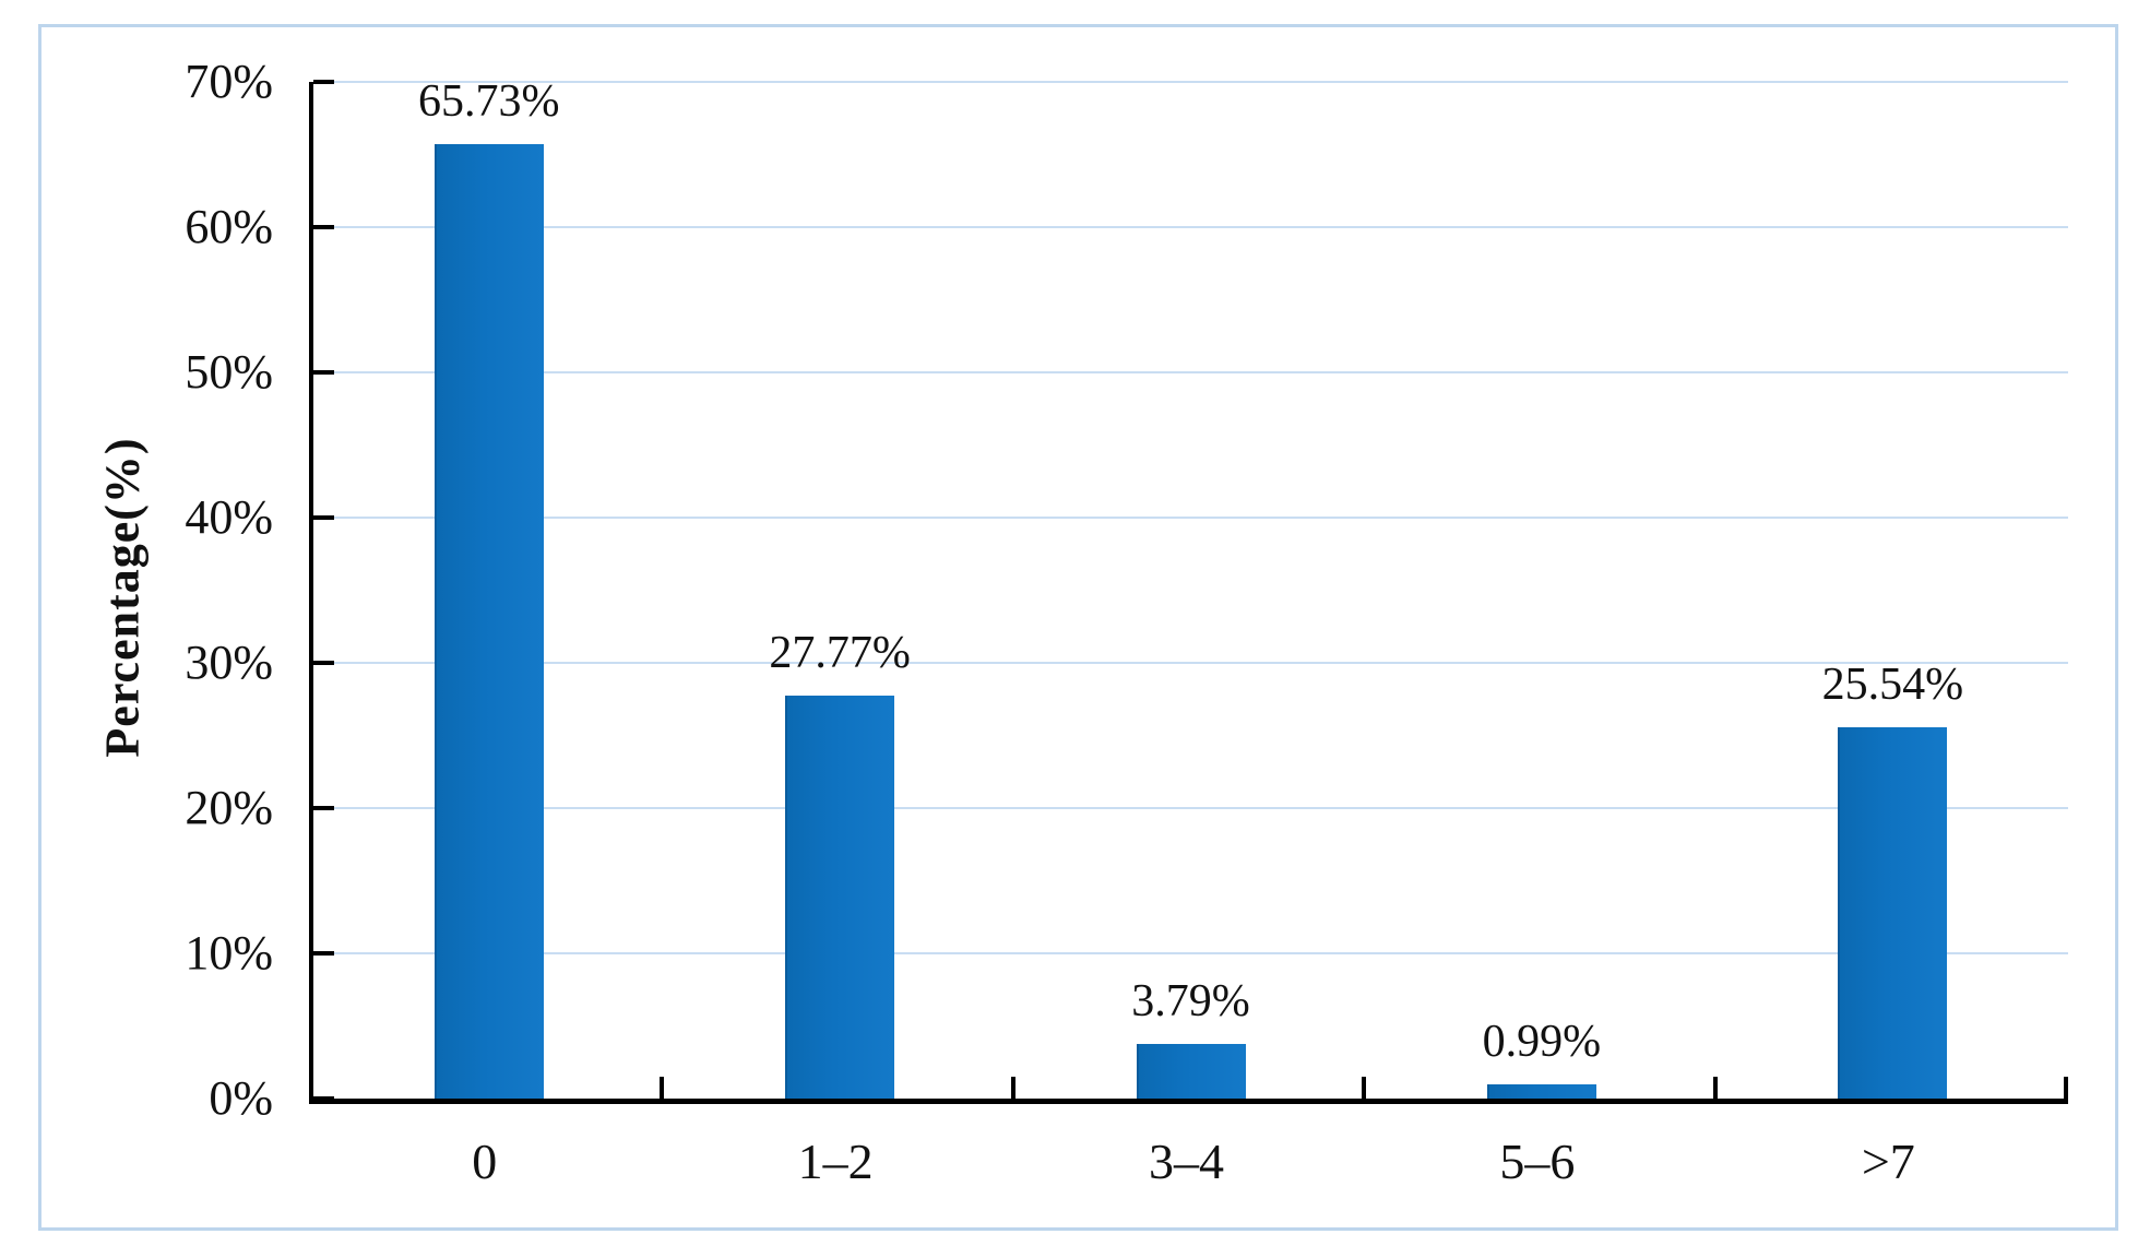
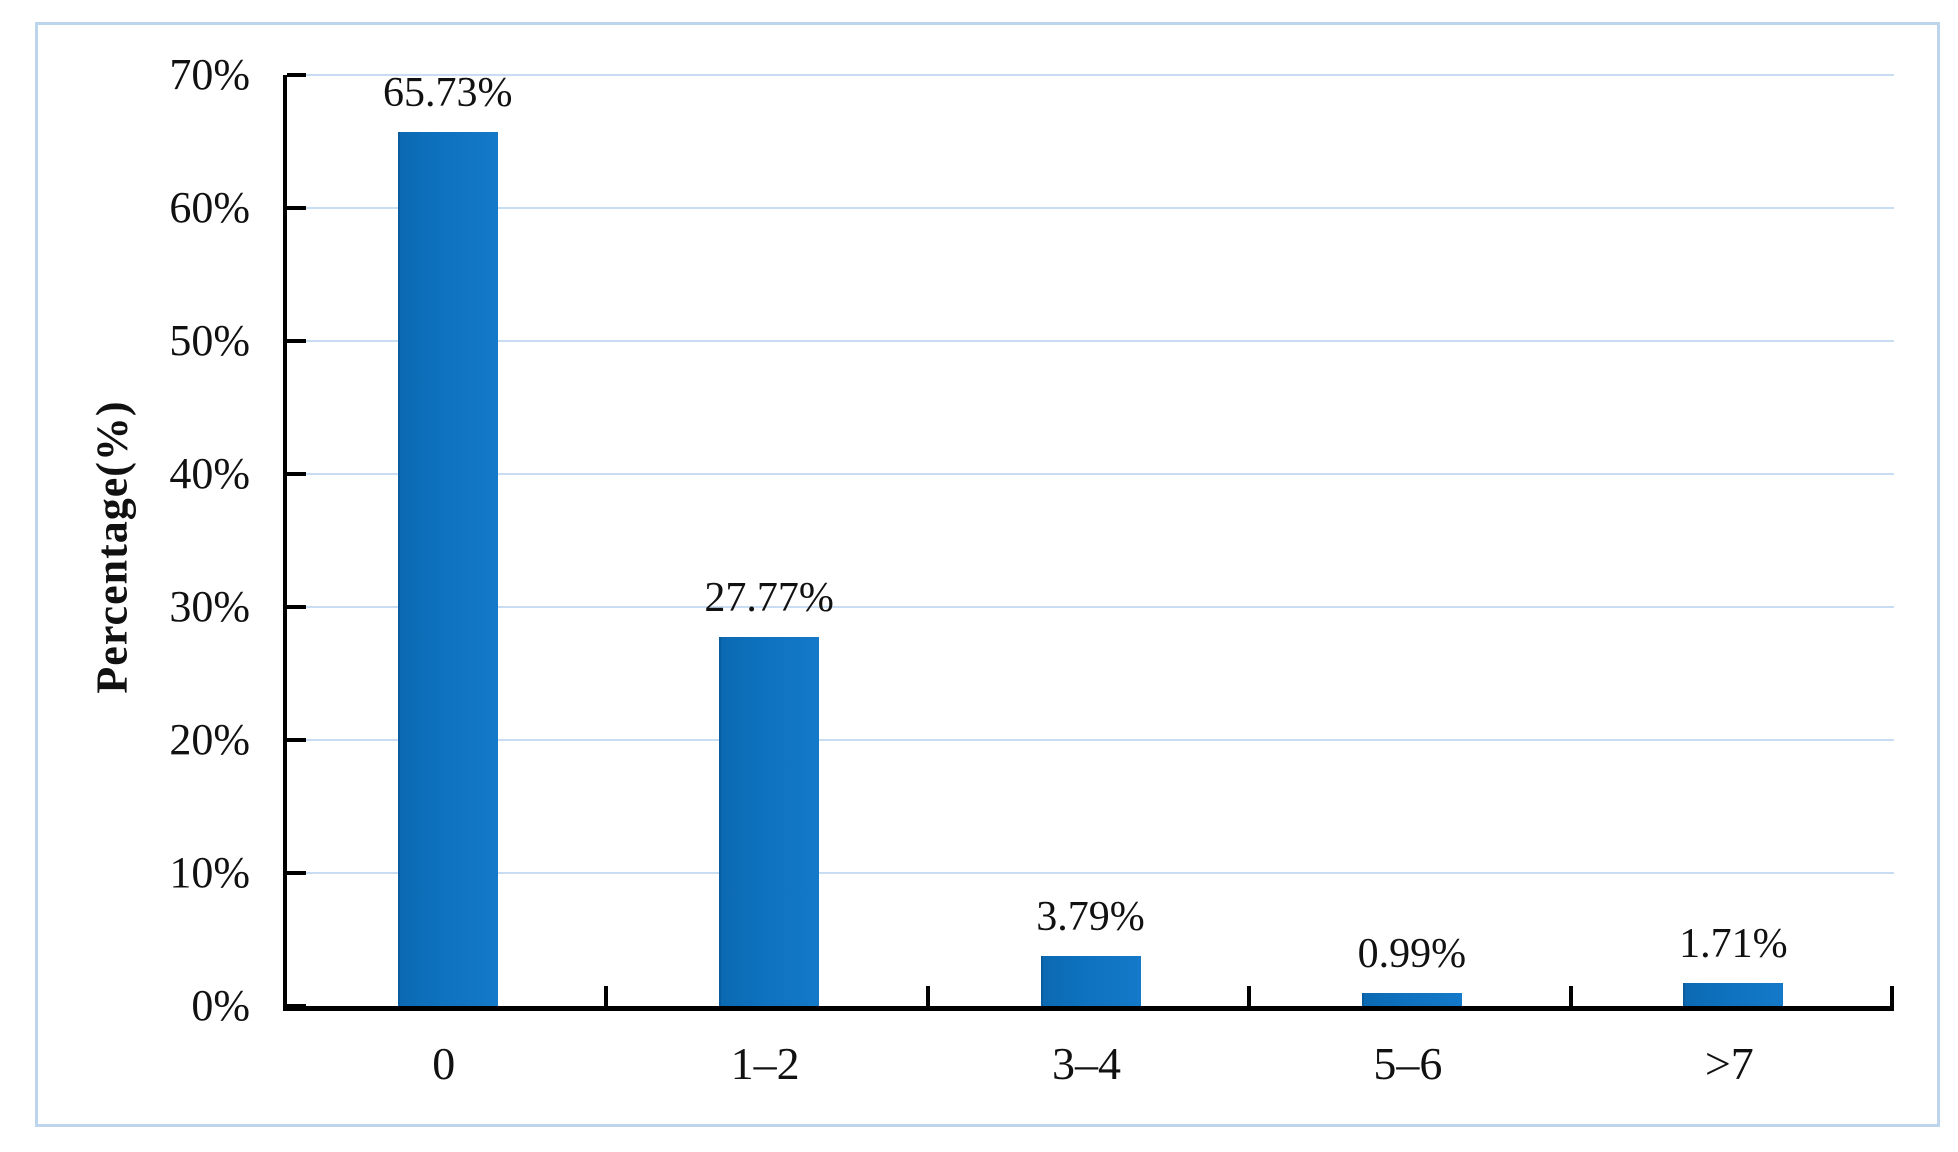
>7: 25.54% -> 1.71%
